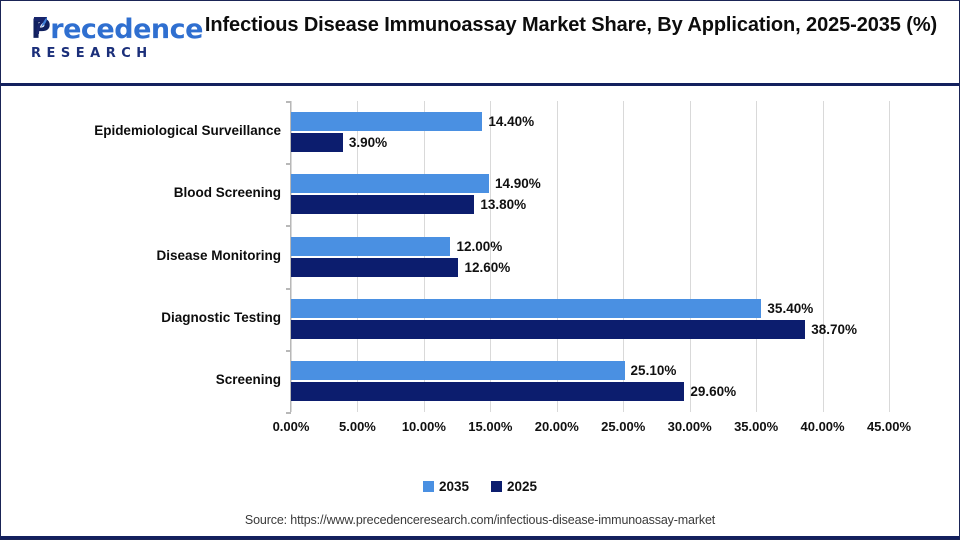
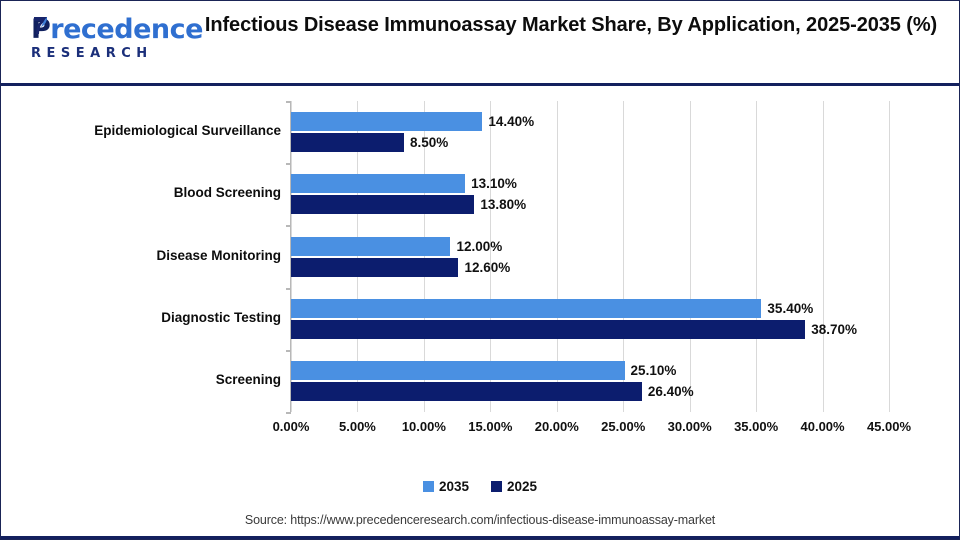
2025/Epidemiological Surveillance: 3.90% -> 8.50%
2035/Blood Screening: 14.90% -> 13.10%
2025/Screening: 29.60% -> 26.40%
